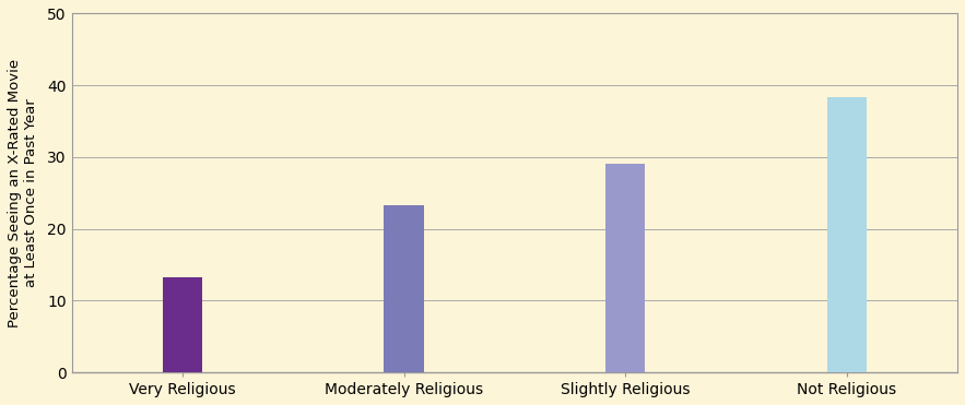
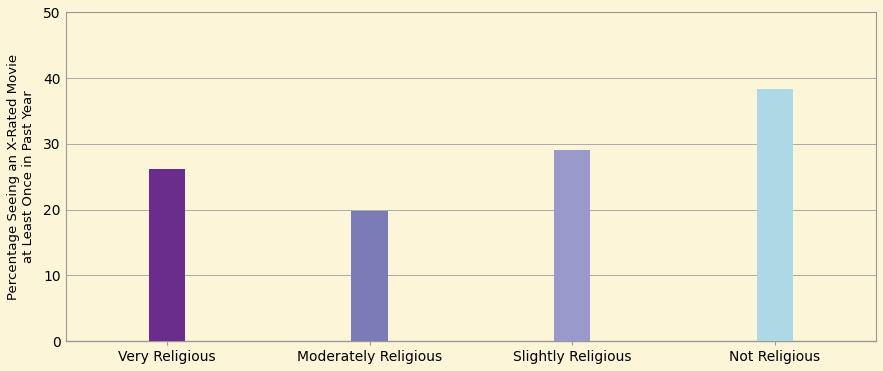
Very Religious: 13.3 -> 26.2
Moderately Religious: 23.3 -> 19.8
